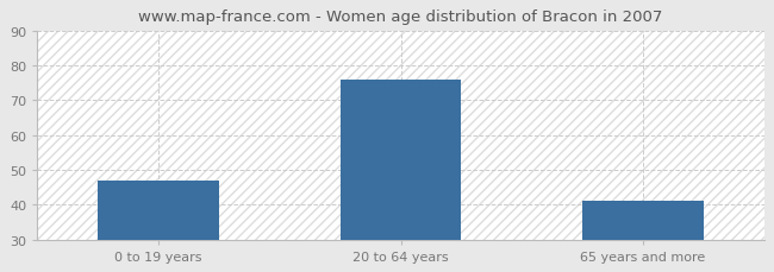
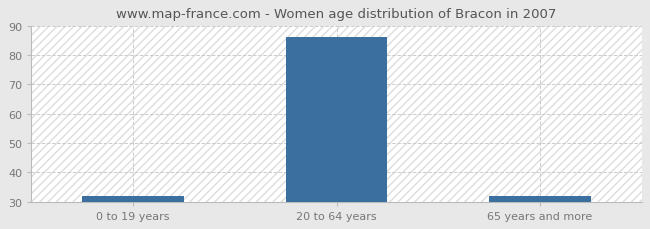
0 to 19 years: 47 -> 32
20 to 64 years: 76 -> 86
65 years and more: 41 -> 32
